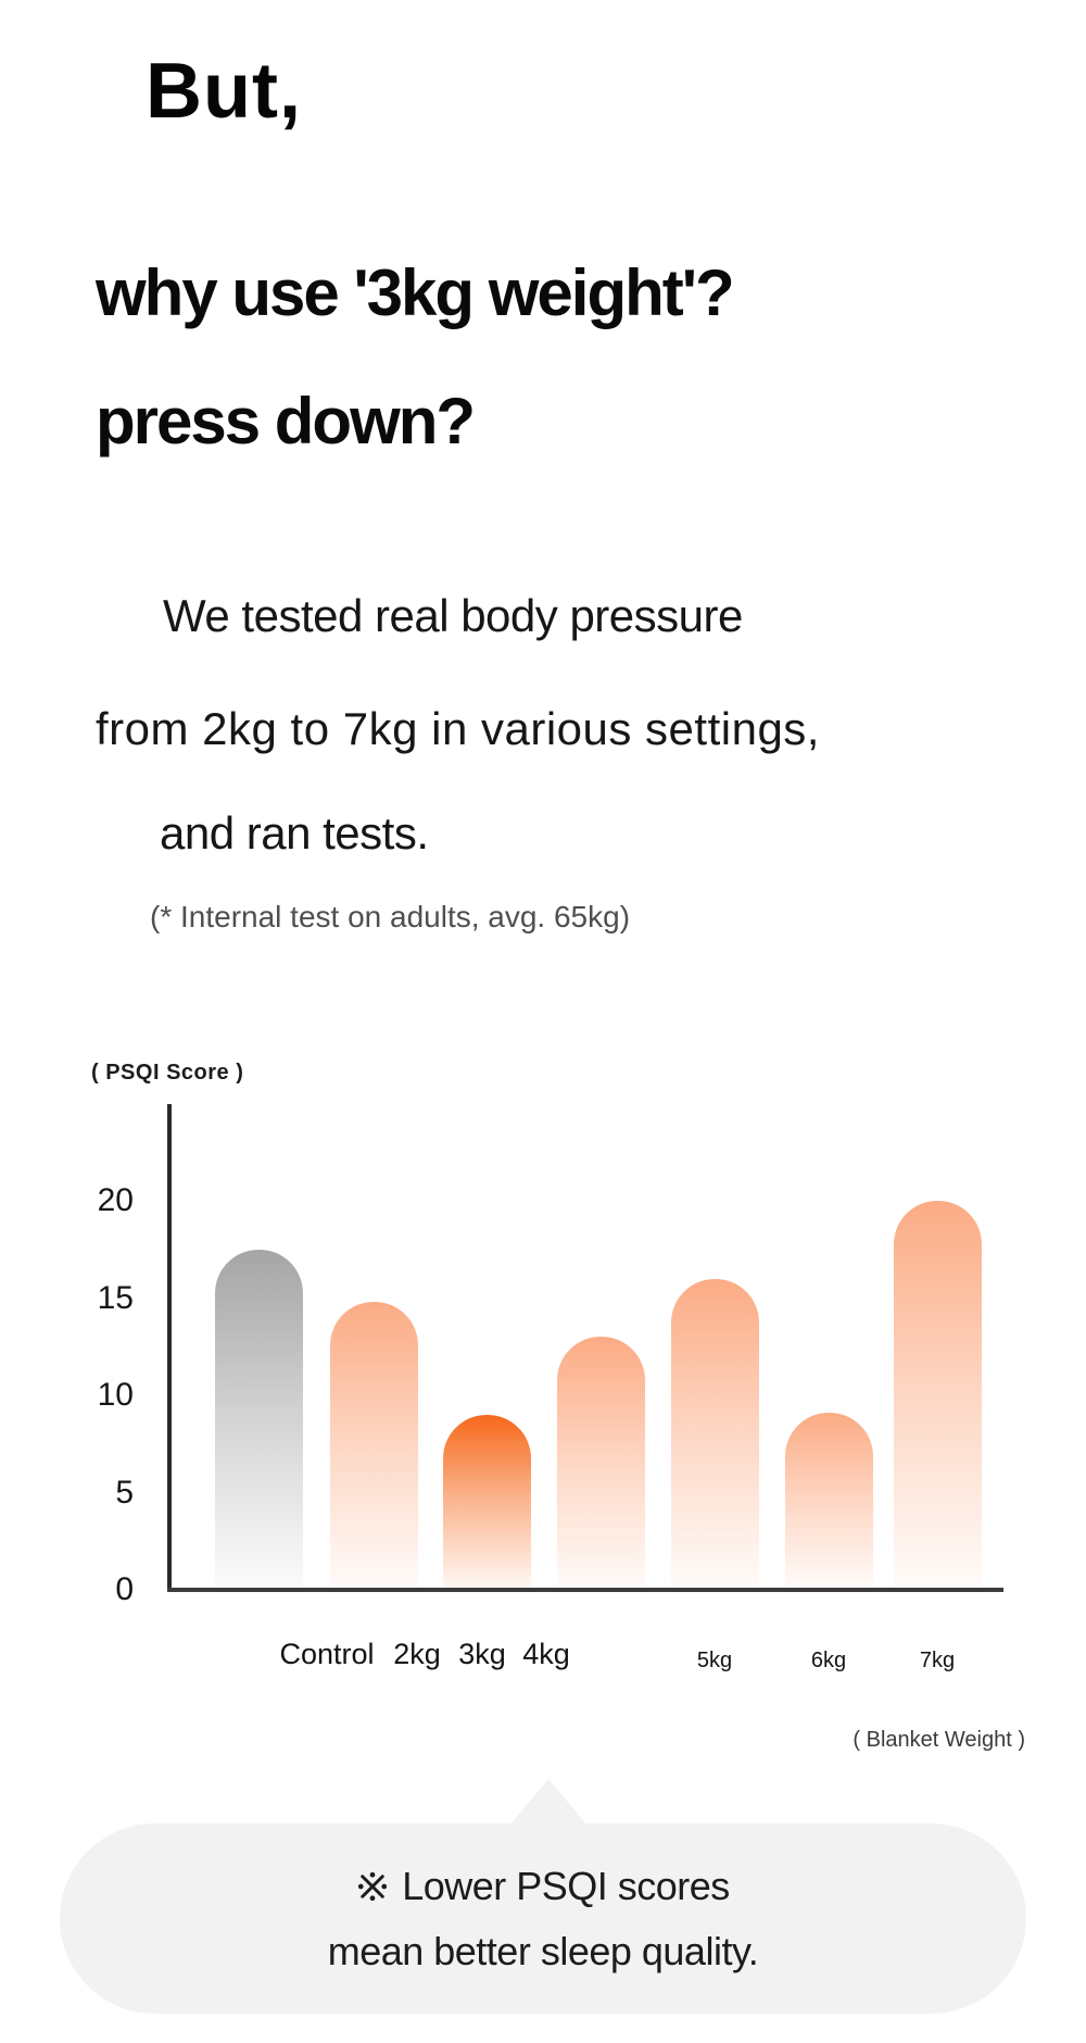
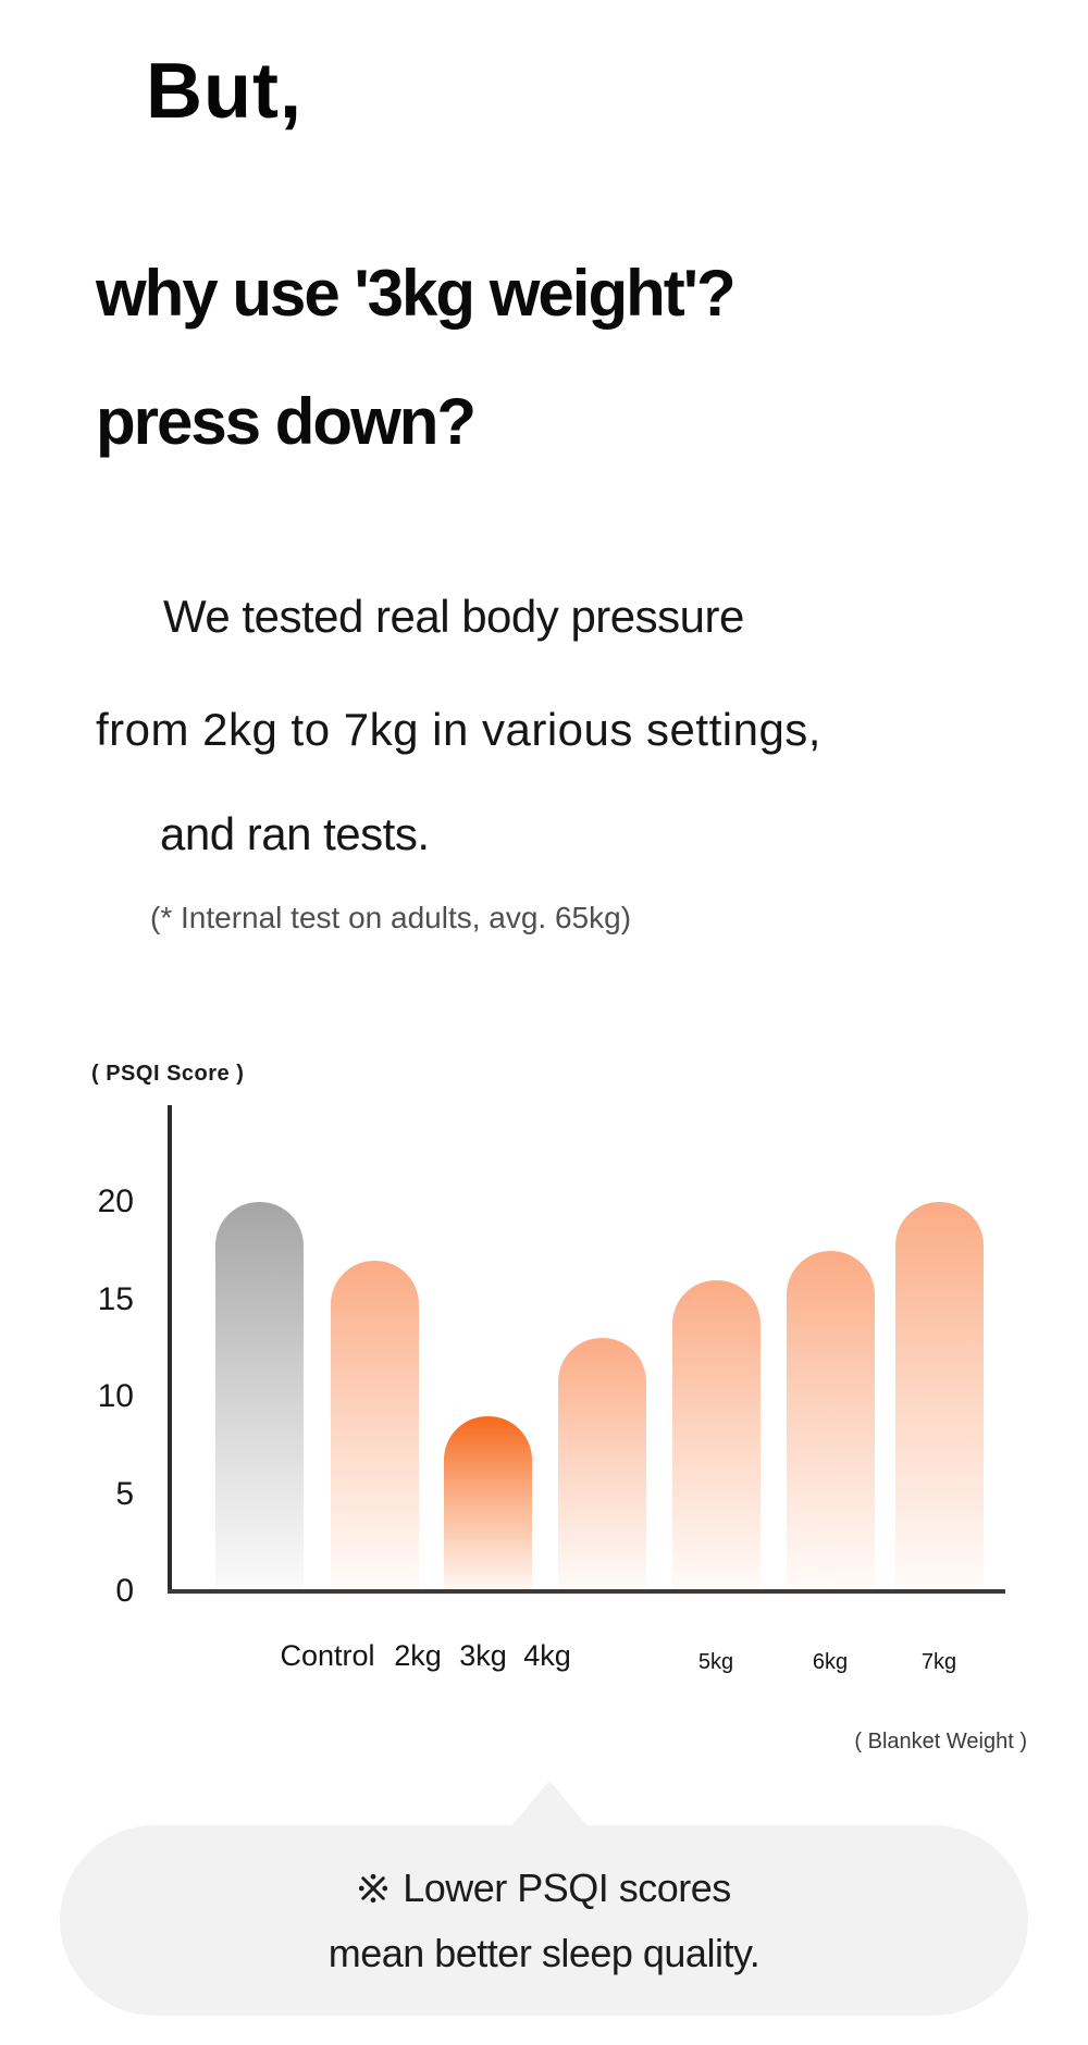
Control: 17.5 -> 20.0
2kg: 14.8 -> 17.0
6kg: 9.1 -> 17.5
